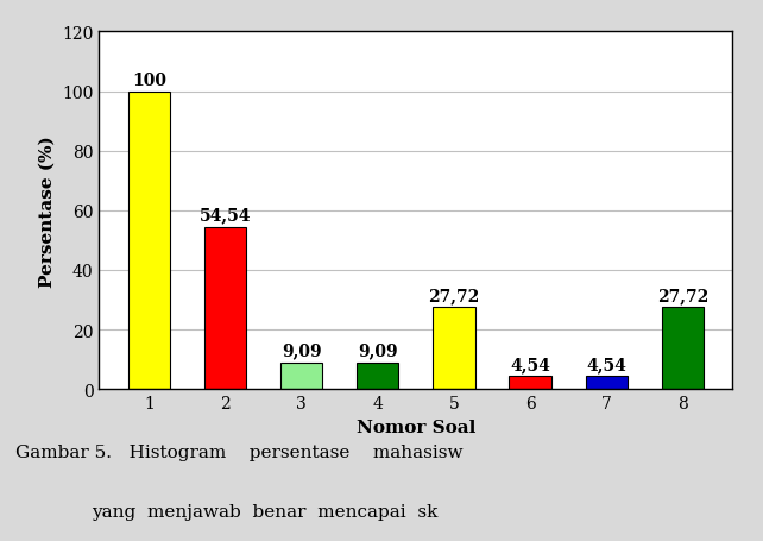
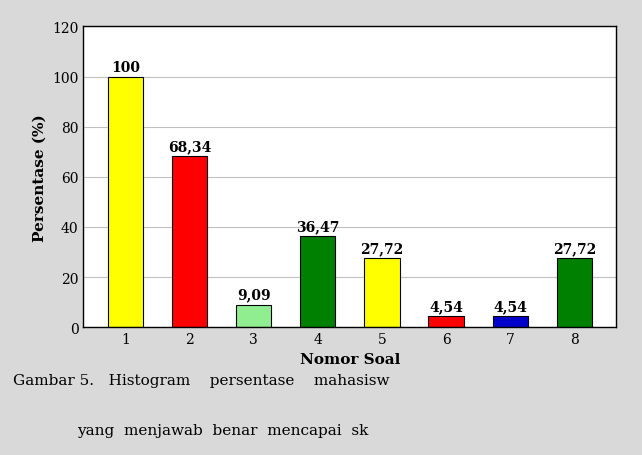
2: 54,54 -> 68,34
4: 9,09 -> 36,47
